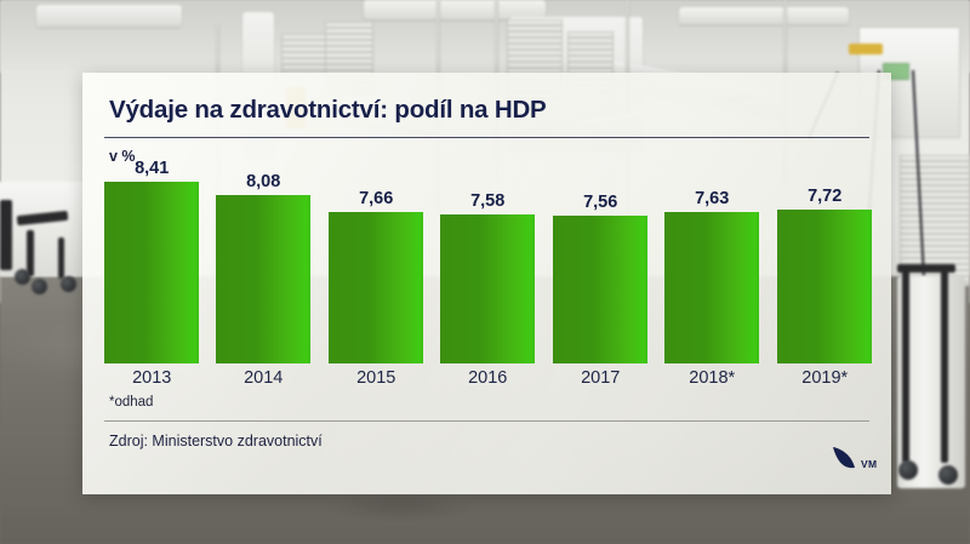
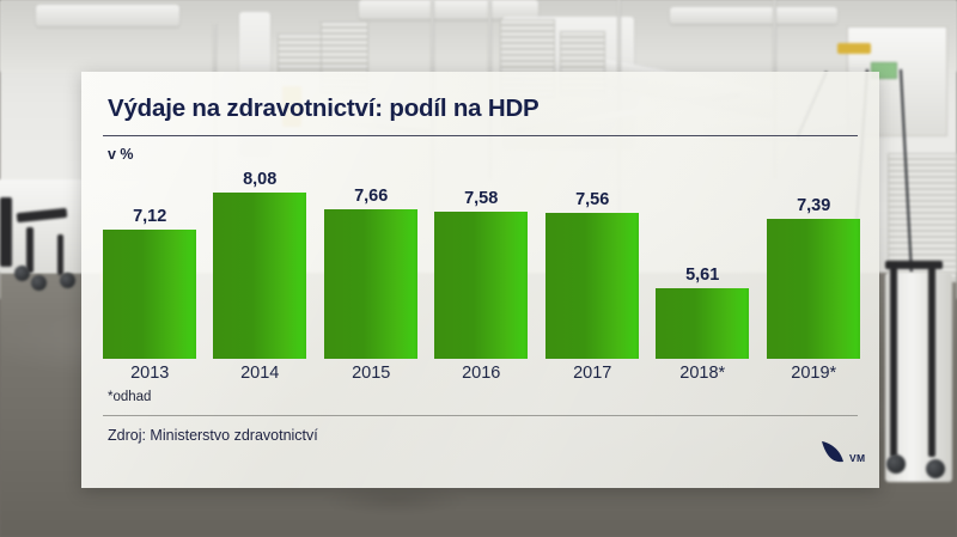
2013: 8,41 -> 7,12
2018*: 7,63 -> 5,61
2019*: 7,72 -> 7,39
